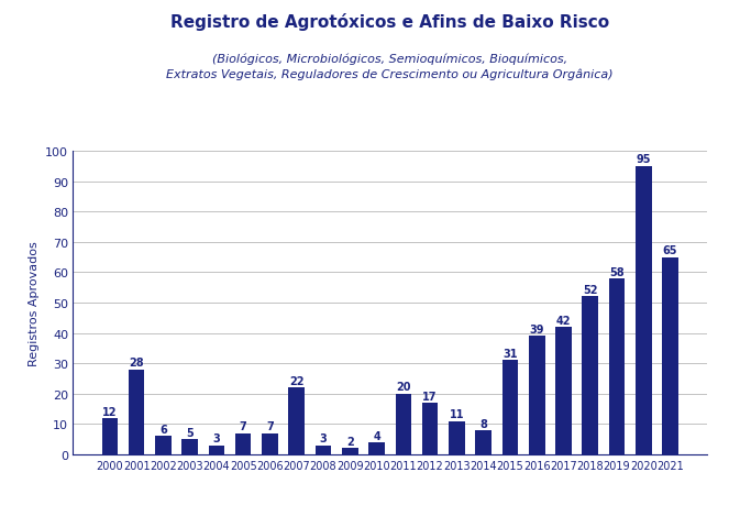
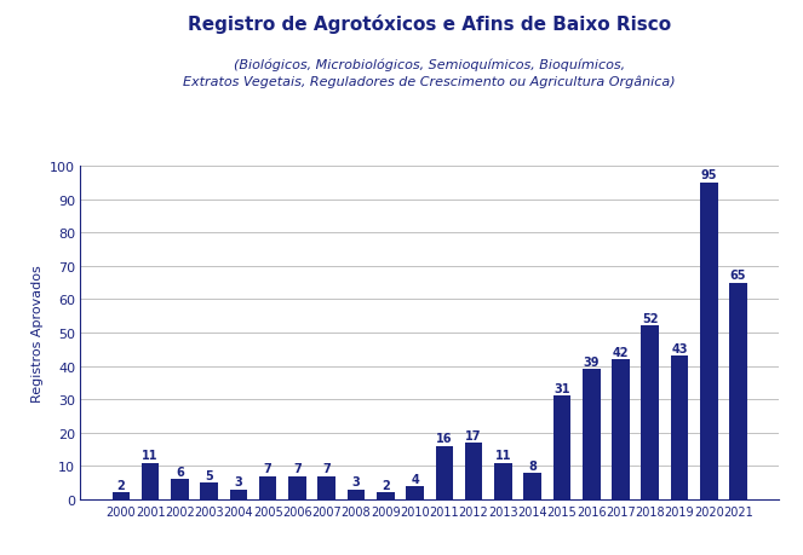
2000: 12 -> 2
2001: 28 -> 11
2007: 22 -> 7
2011: 20 -> 16
2019: 58 -> 43
